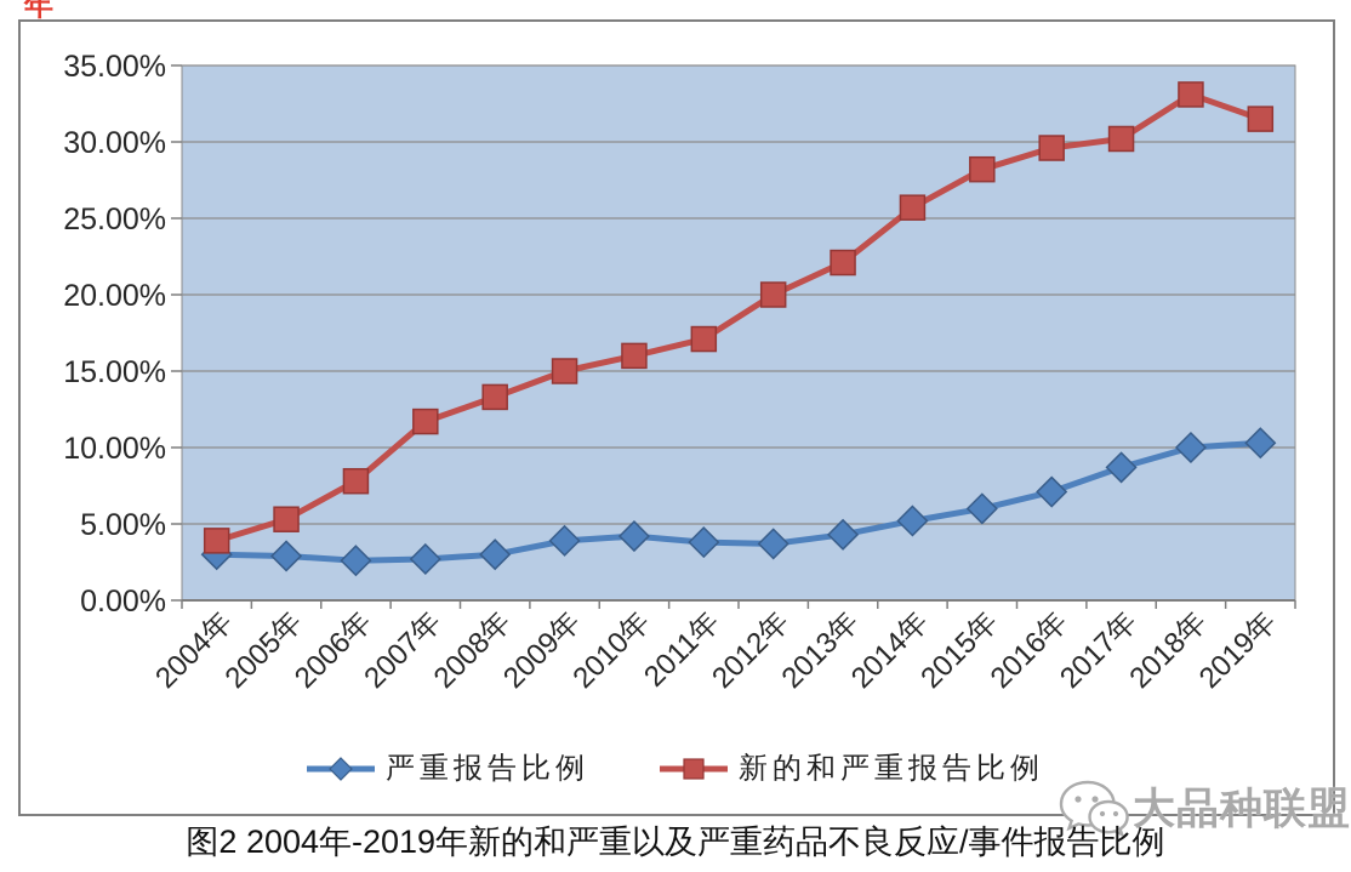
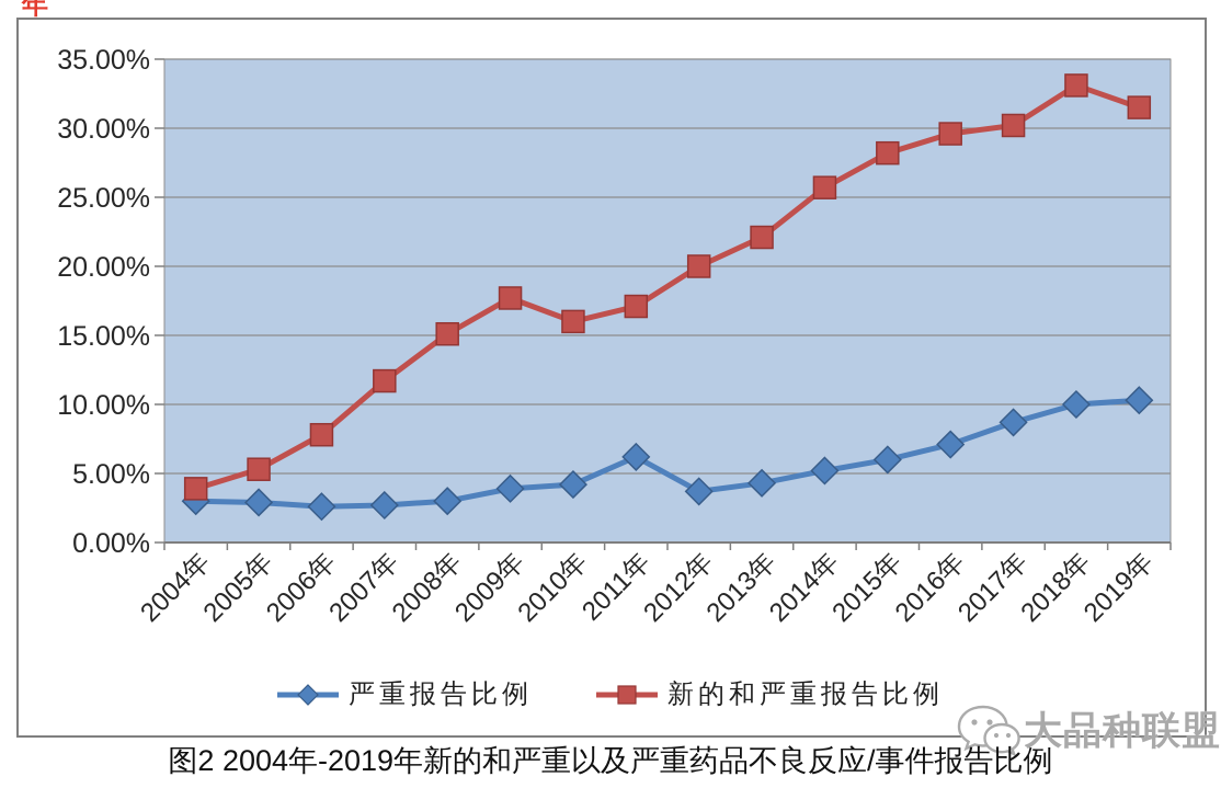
新的和严重报告比例/2008年: 13.3% -> 15.1%
新的和严重报告比例/2009年: 15.0% -> 17.7%
严重报告比例/2011年: 3.8% -> 6.2%
